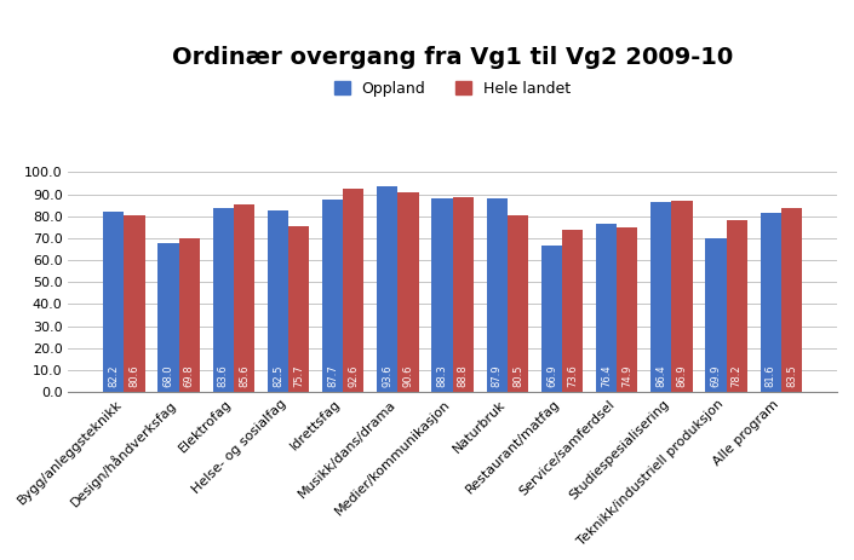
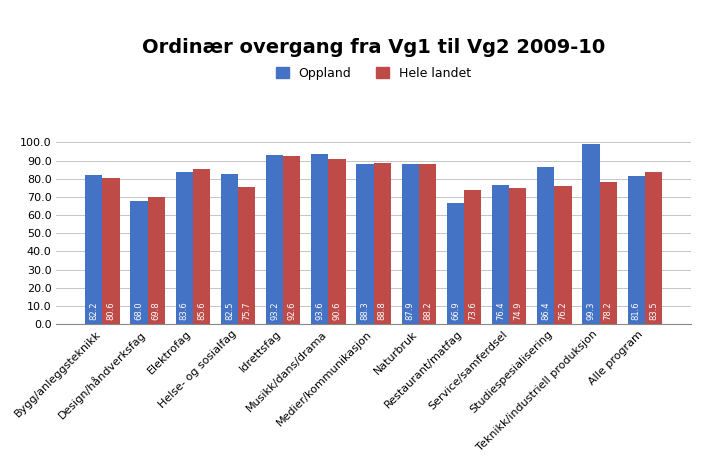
Oppland/Idrettsfag: 87.7 -> 93.2
Hele landet/Naturbruk: 80.5 -> 88.2
Hele landet/Studiespesialisering: 86.9 -> 76.2
Oppland/Teknikk/industriell produksjon: 69.9 -> 99.3
